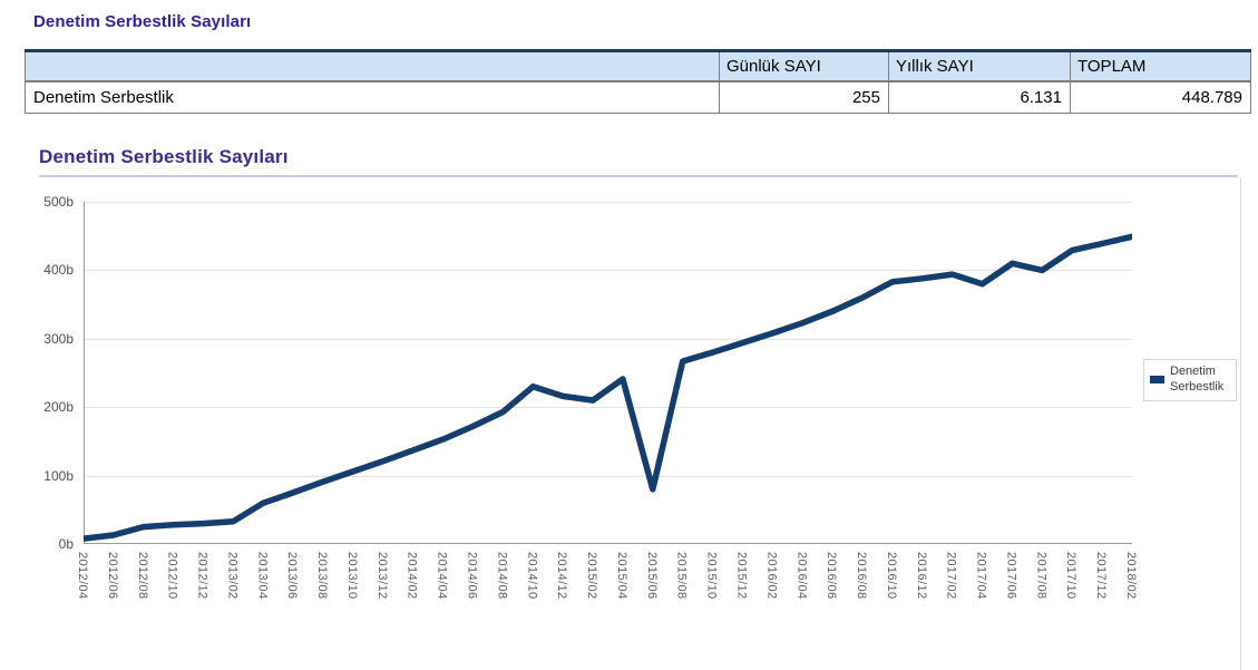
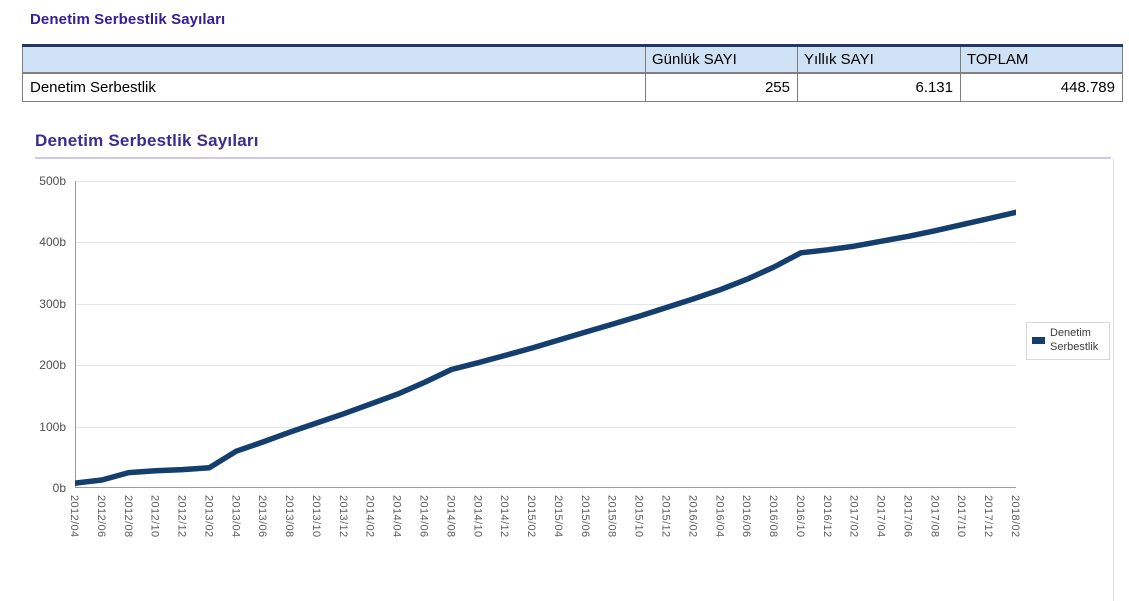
2014/10: 230b -> 200b
2015/02: 210b -> 230b
2015/06: 80b -> 250b
2017/04: 380b -> 400b
2017/08: 400b -> 420b
